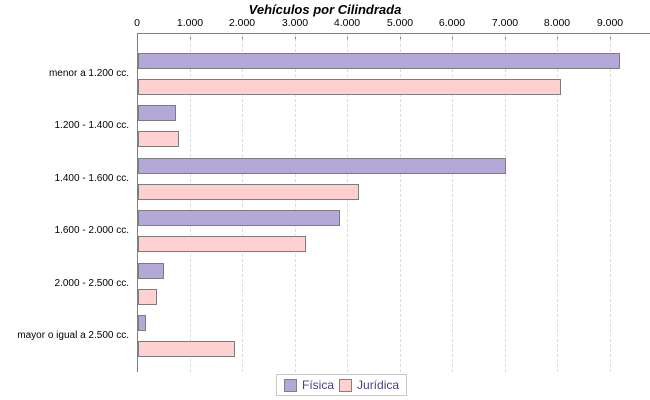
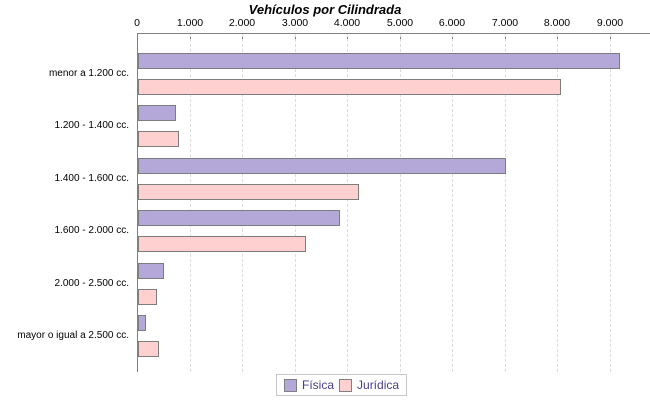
Jurídica/mayor o igual a 2.500 cc.: 1800 -> 400
